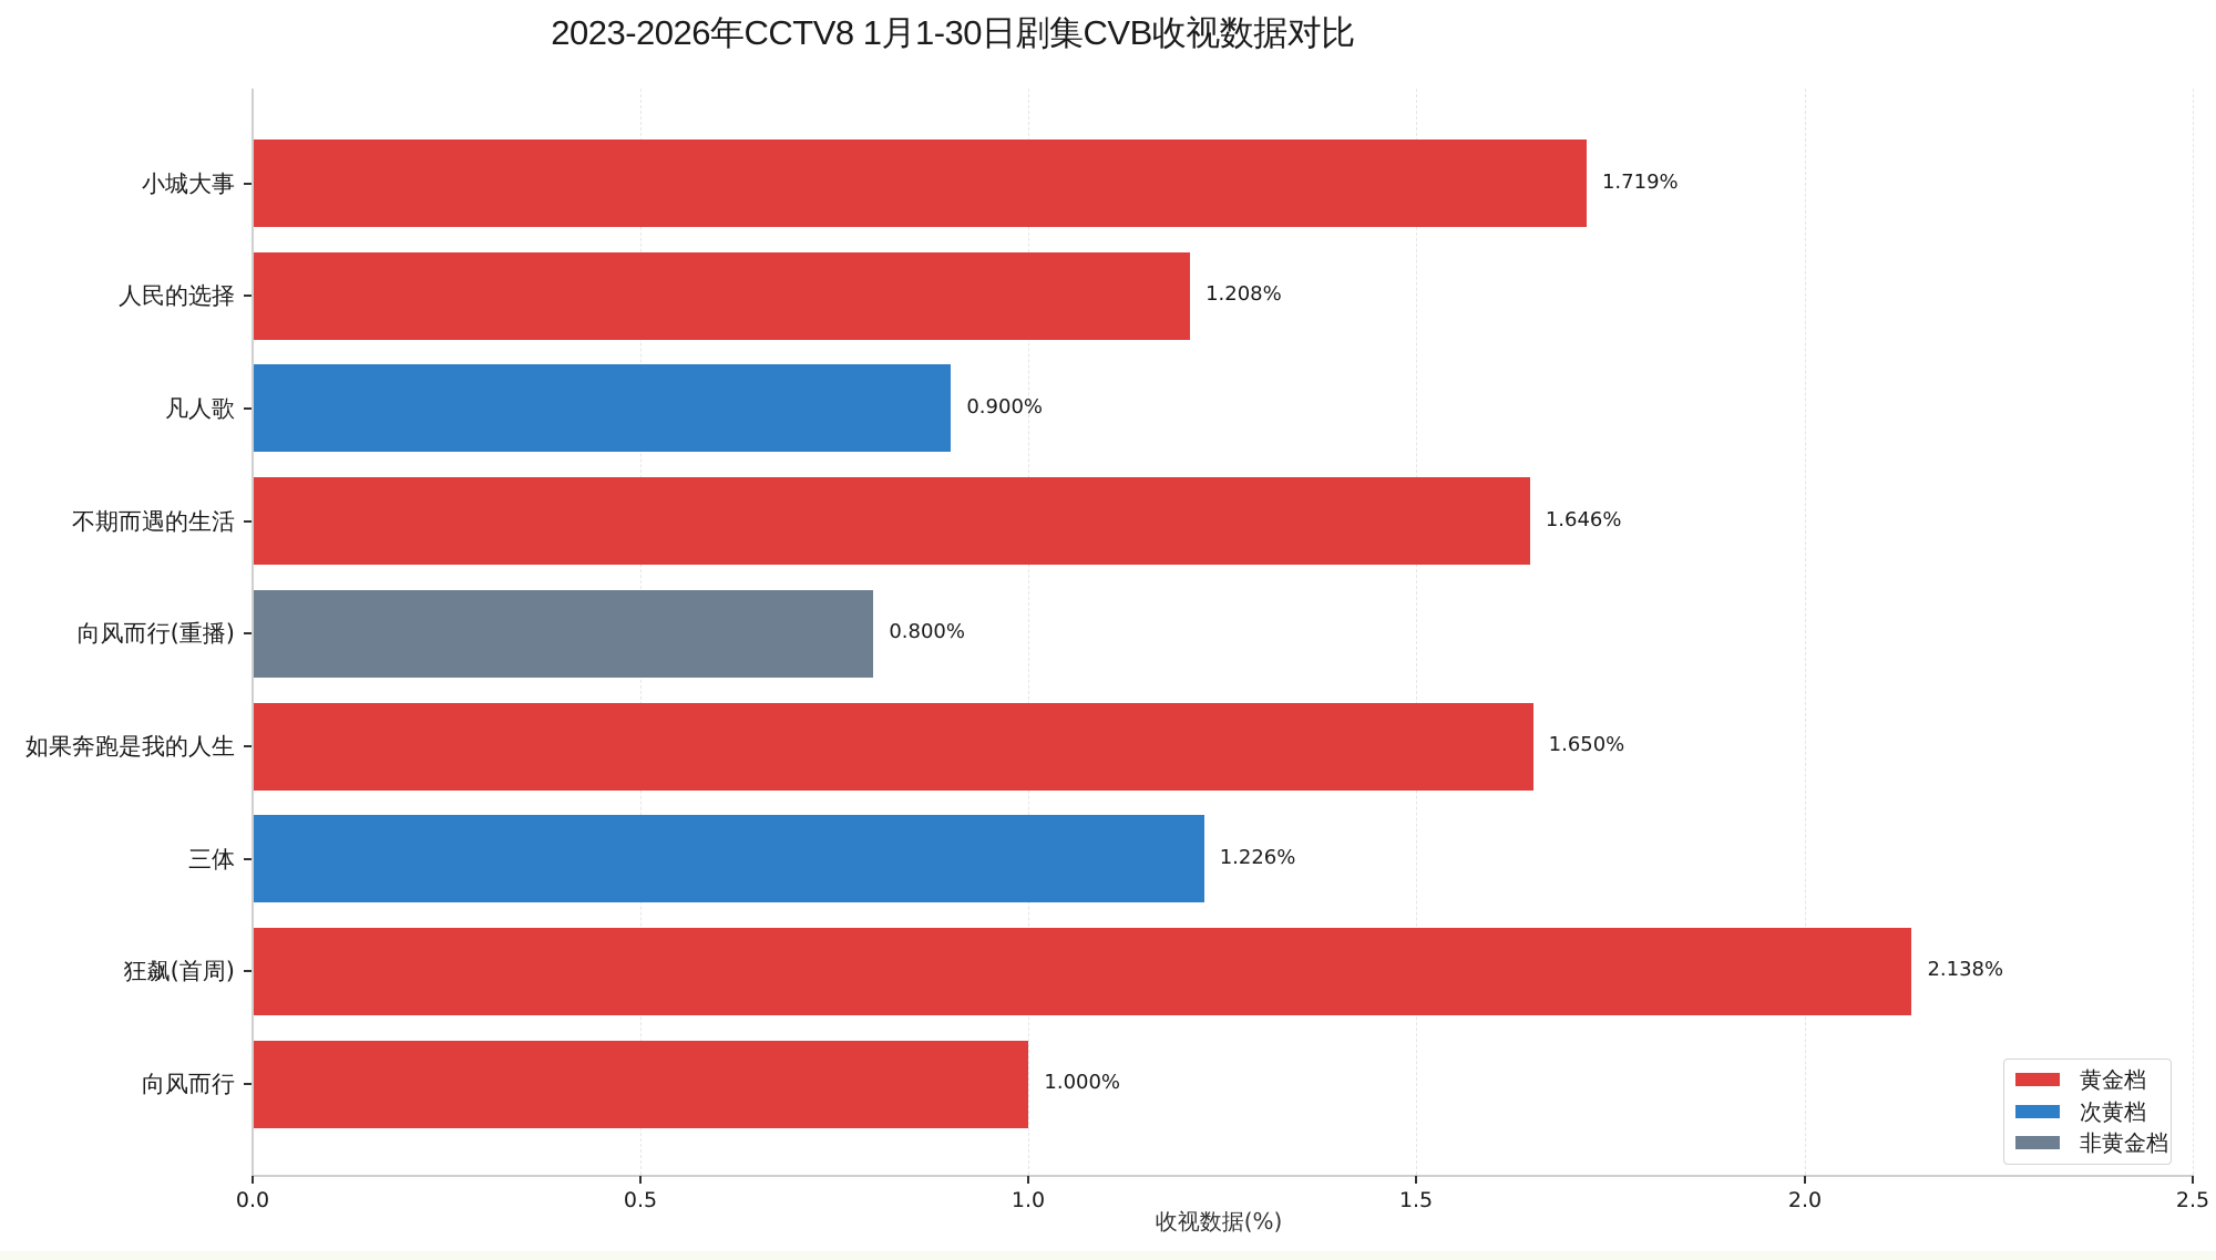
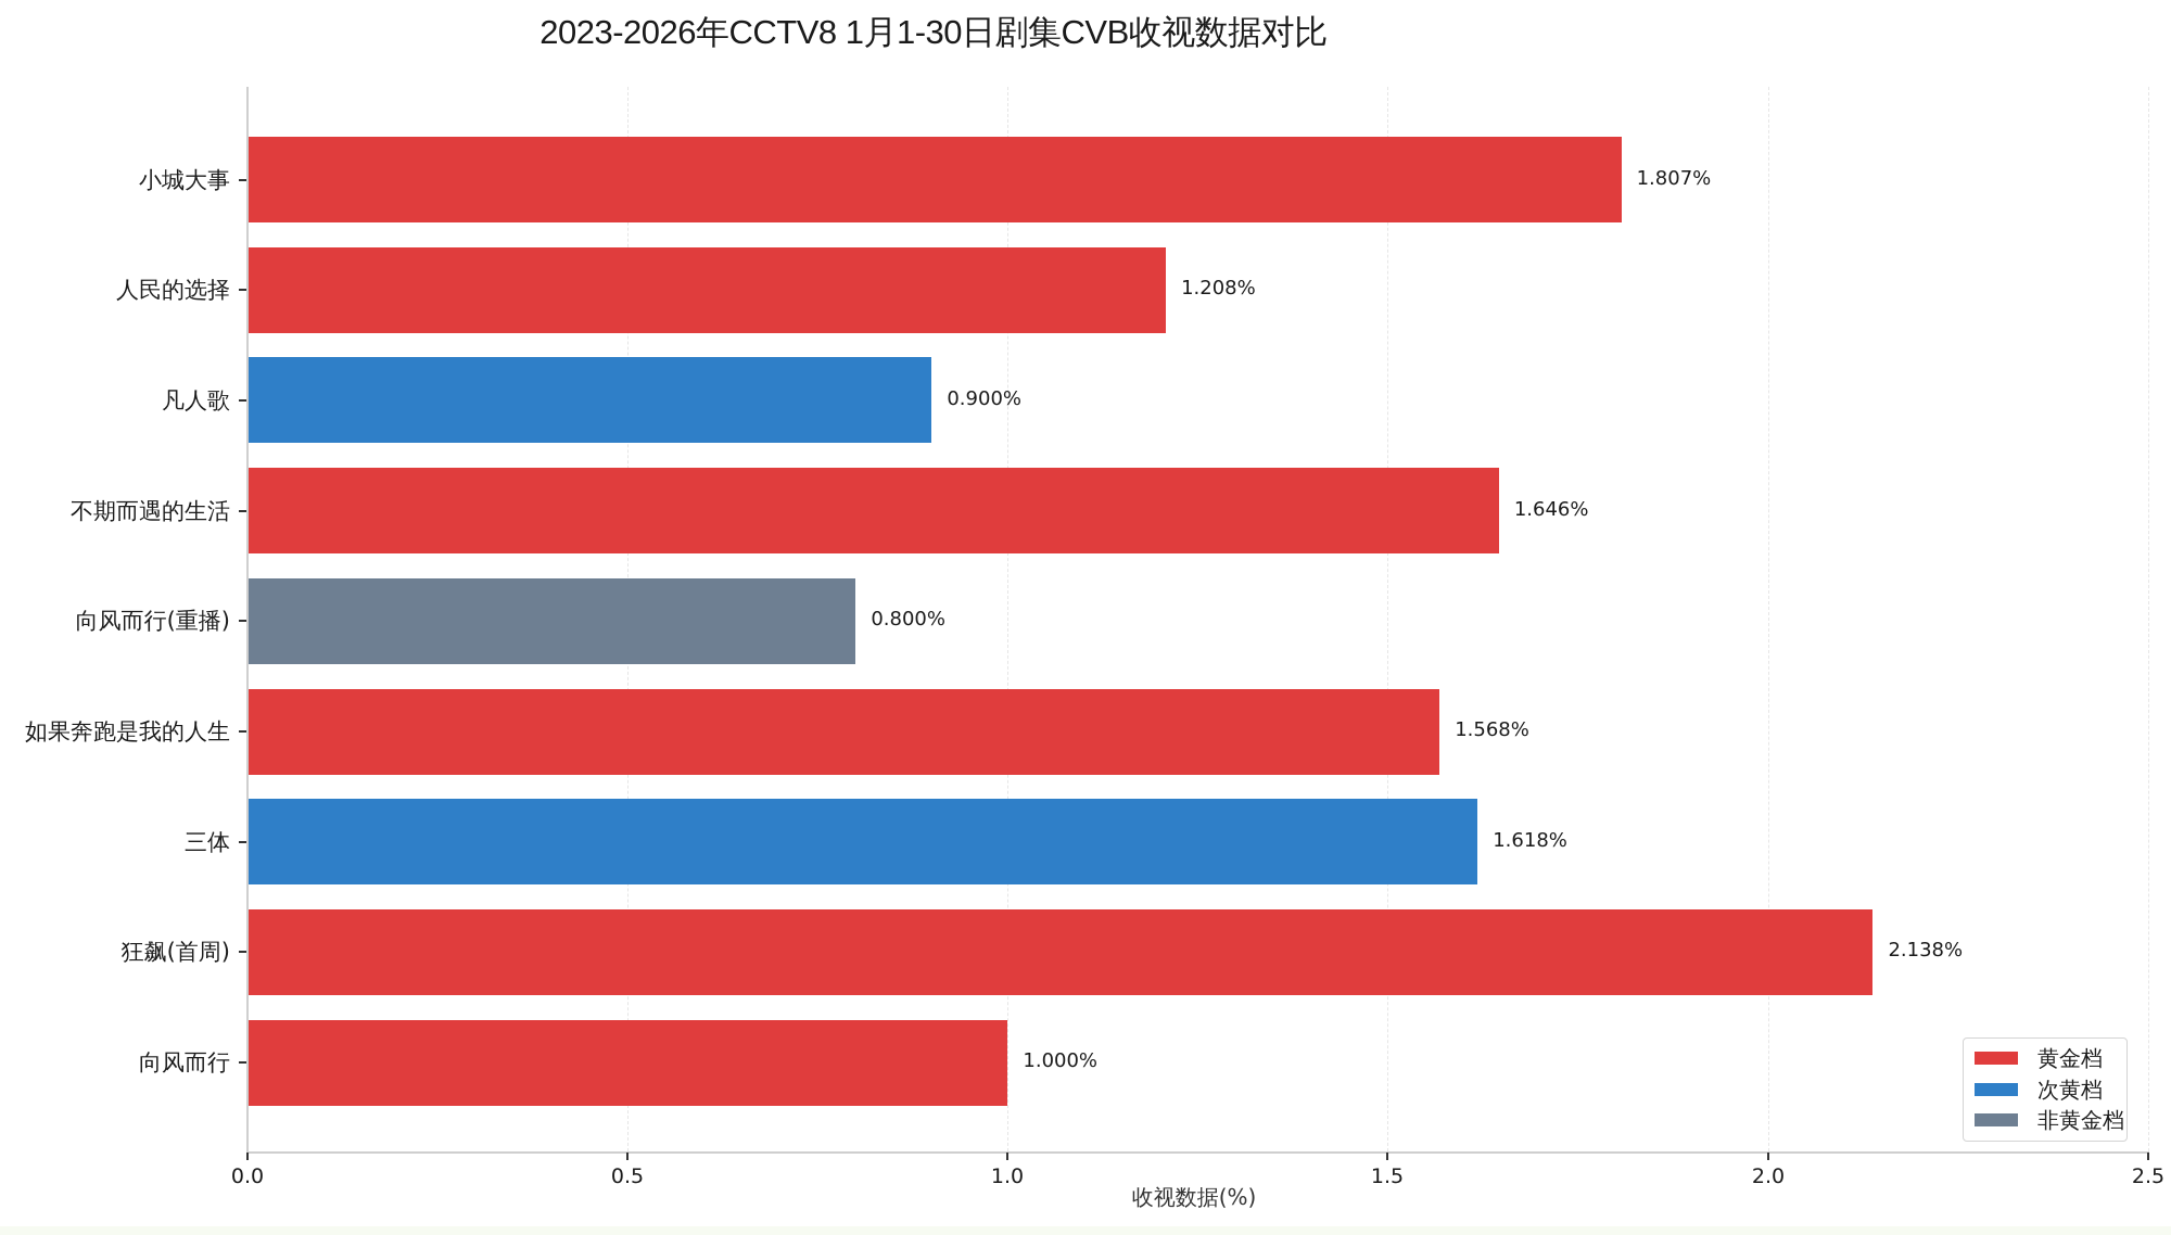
小城大事: 1.719% -> 1.807%
如果奔跑是我的人生: 1.650% -> 1.568%
三体: 1.226% -> 1.618%
